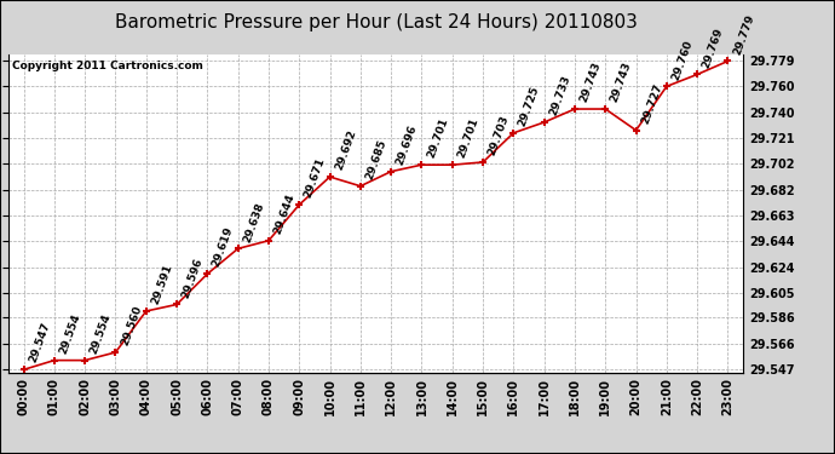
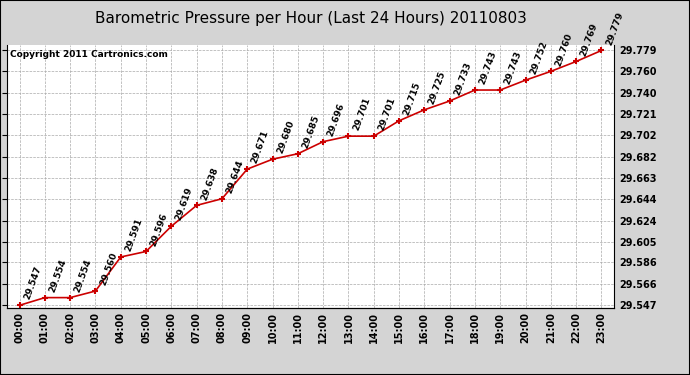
10:00: 29.692 -> 29.680
15:00: 29.703 -> 29.715
20:00: 29.727 -> 29.752
